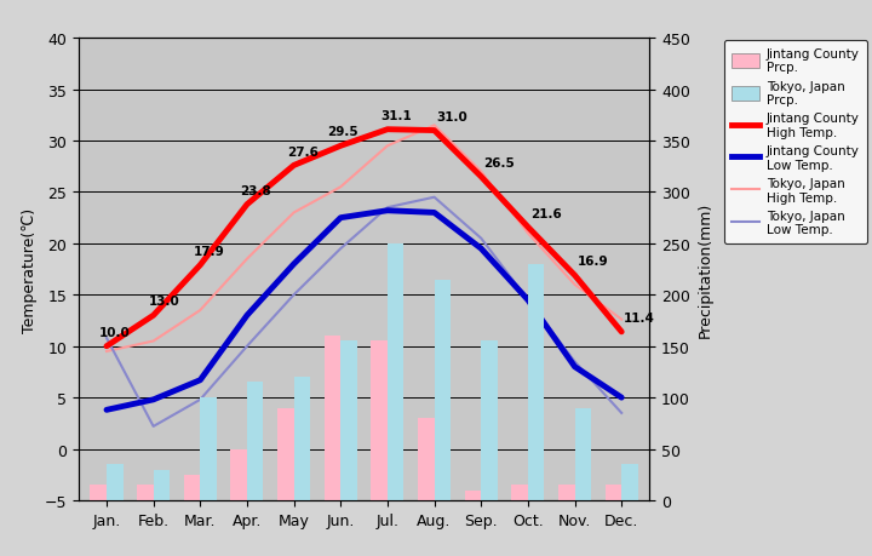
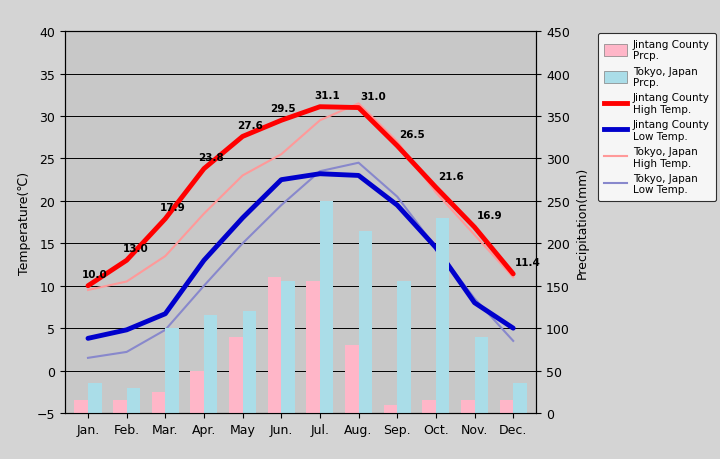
Tokyo, Japan Low Temp./Jan.: 10.8 -> 1.5
Tokyo, Japan High Temp./Dec.: 12.6 -> 11.0
